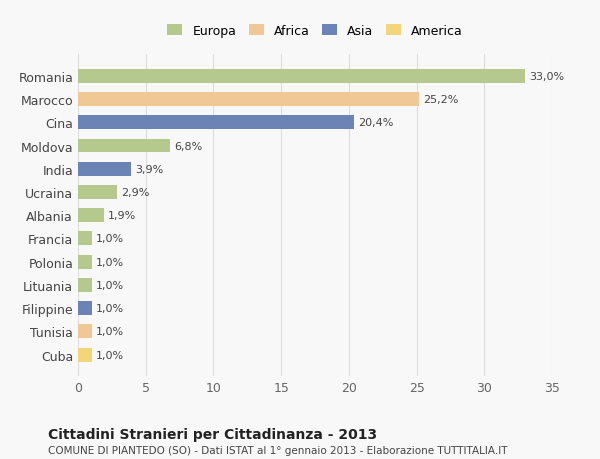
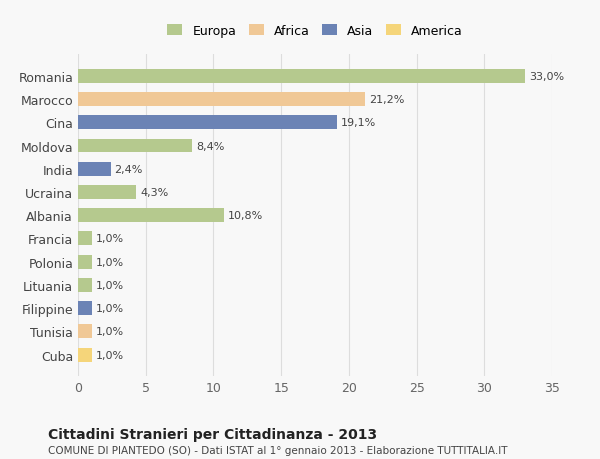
Marocco: 25,2% -> 21,2%
Cina: 20,4% -> 19,1%
Moldova: 6,8% -> 8,4%
India: 3,9% -> 2,4%
Ucraina: 2,9% -> 4,3%
Albania: 1,9% -> 10,8%
